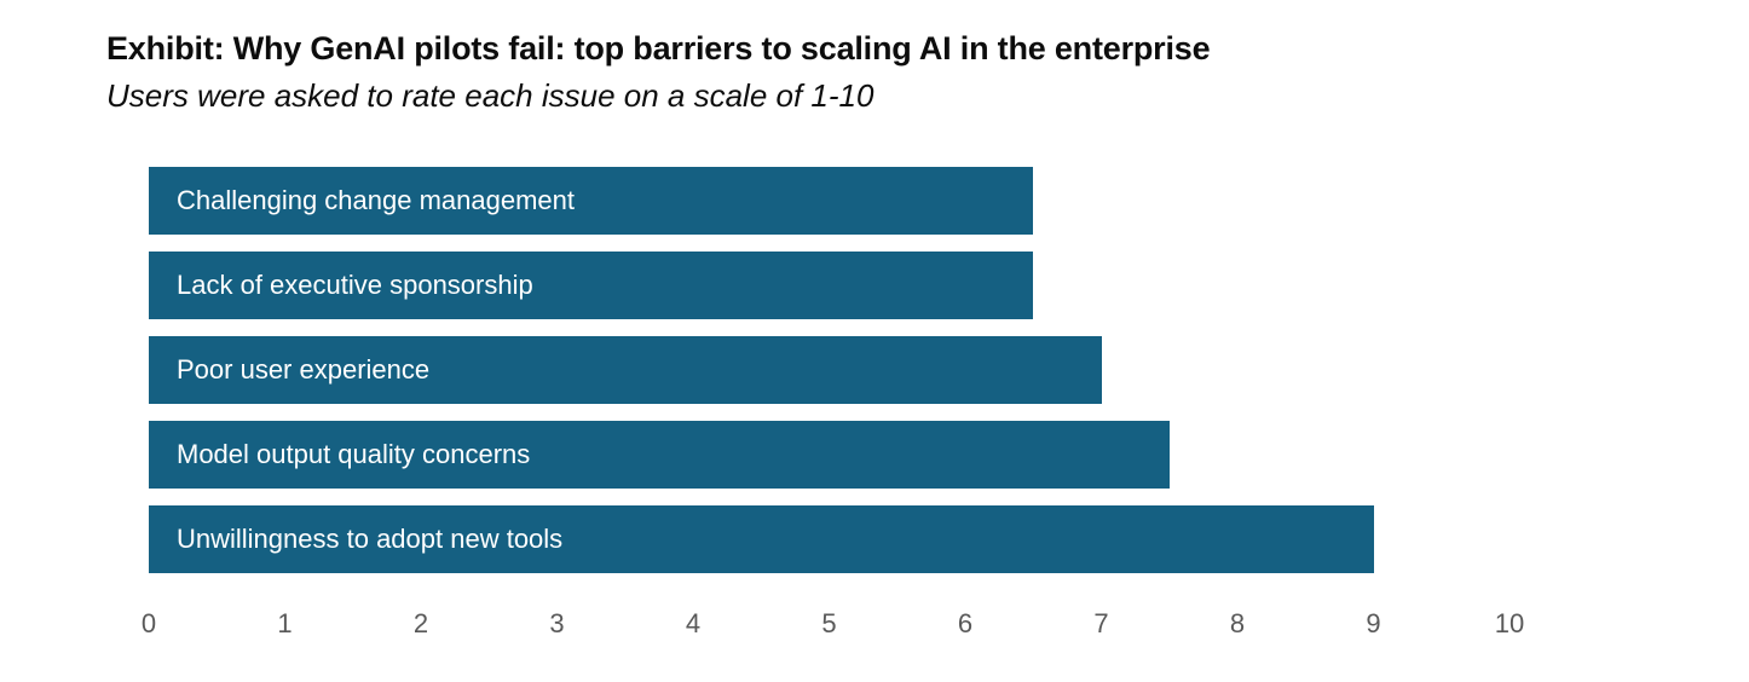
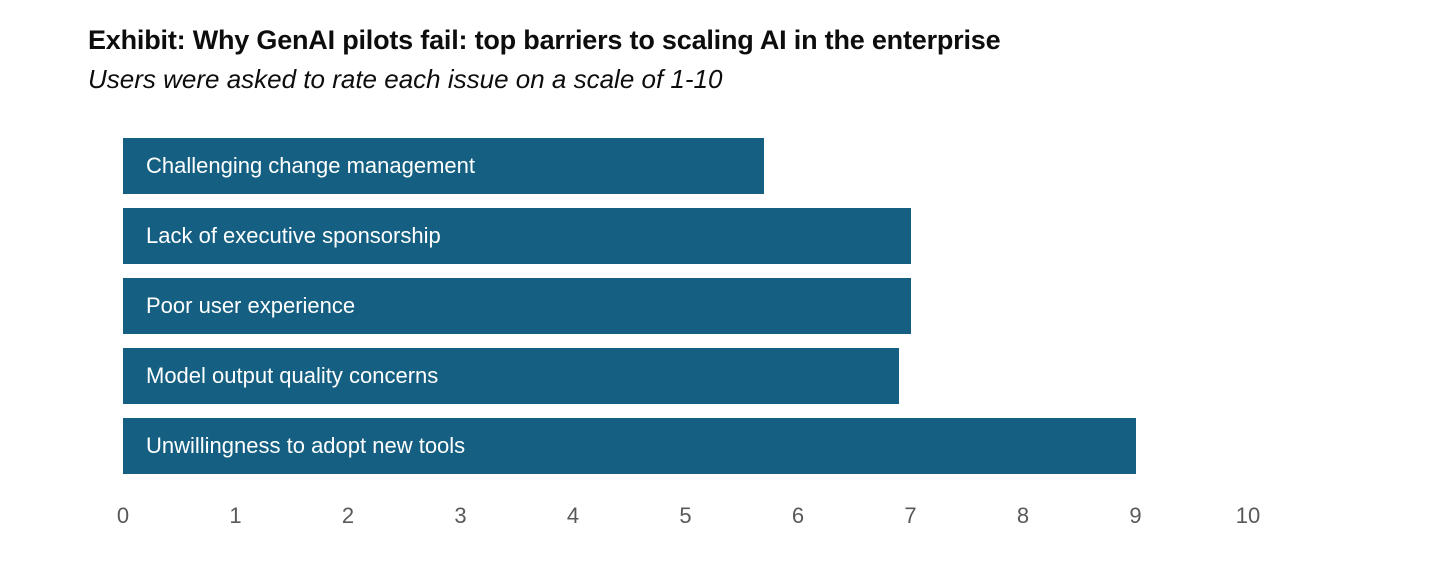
Challenging change management: 6.5 -> 5.7
Lack of executive sponsorship: 6.5 -> 7.0
Model output quality concerns: 7.5 -> 6.9
